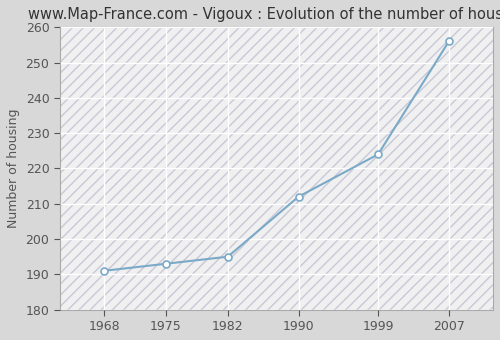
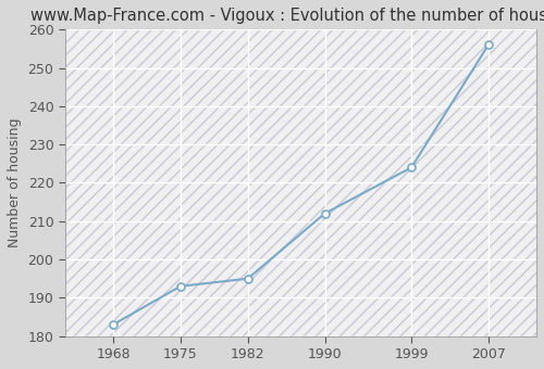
1968: 191 -> 183
